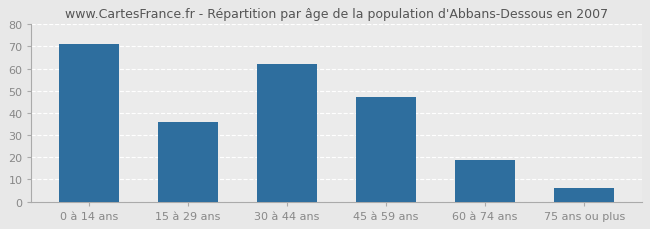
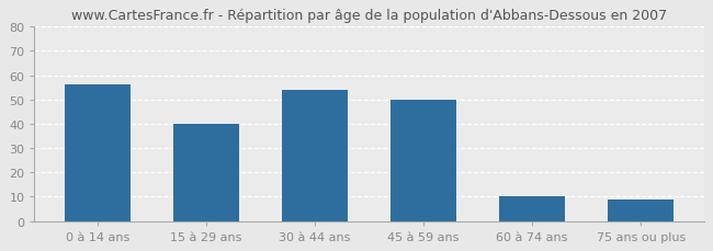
0 à 14 ans: 71 -> 56
15 à 29 ans: 36 -> 40
30 à 44 ans: 62 -> 54
45 à 59 ans: 47 -> 50
60 à 74 ans: 19 -> 10
75 ans ou plus: 6 -> 9
